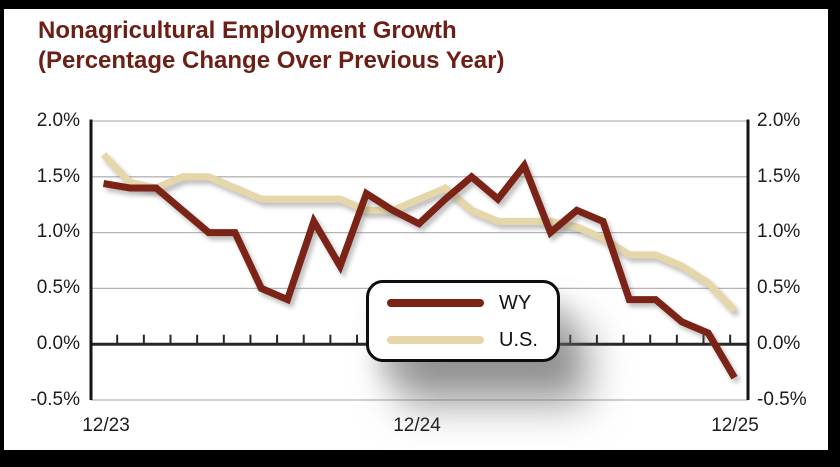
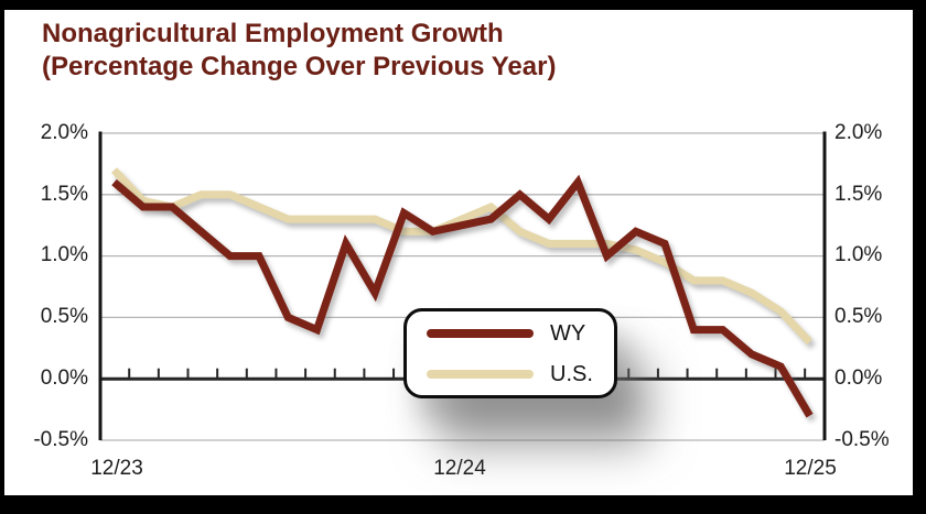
WY/12/23: 1.44% -> 1.60%
WY/12/24: 1.08% -> 1.25%
